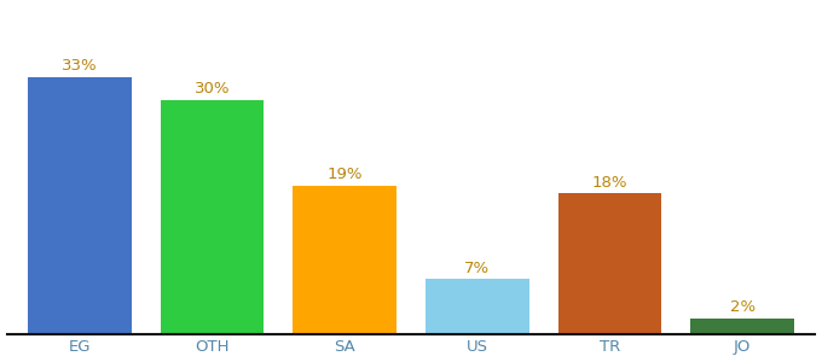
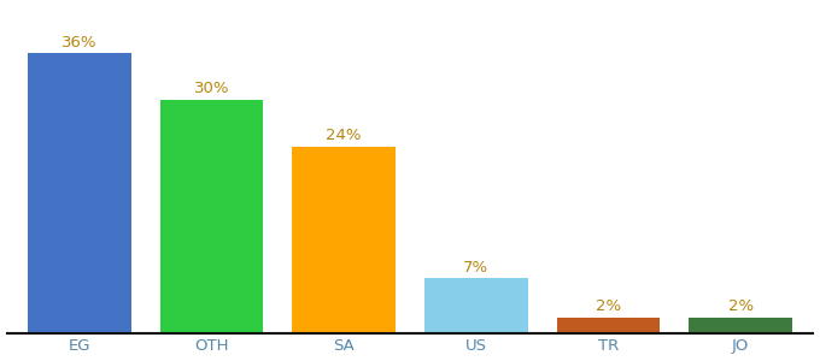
EG: 33% -> 36%
SA: 19% -> 24%
TR: 18% -> 2%
